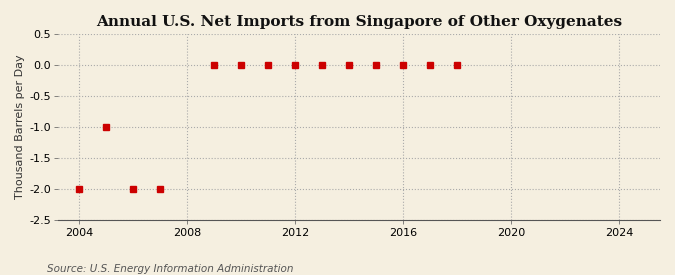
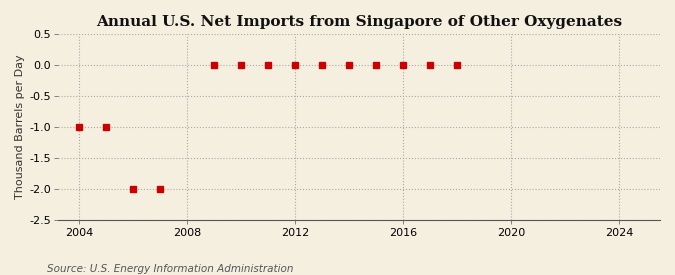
2004: -2 -> -1
